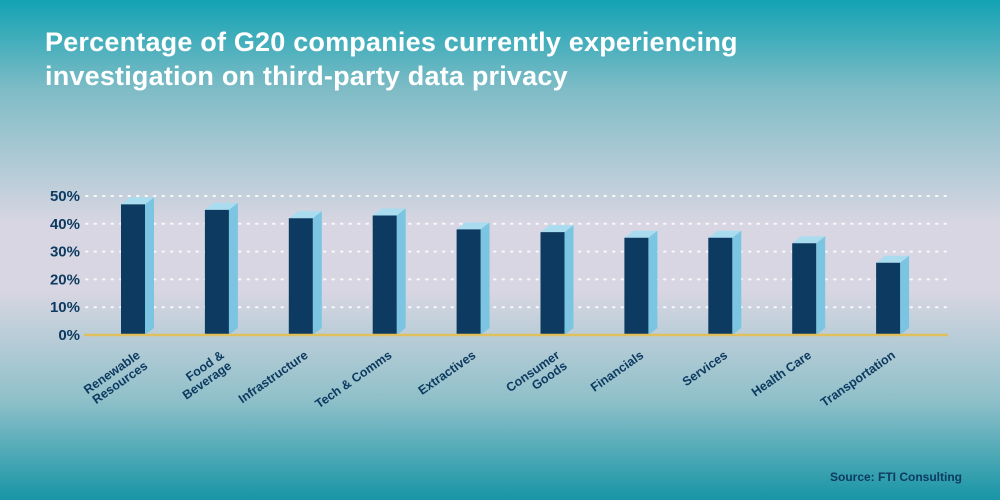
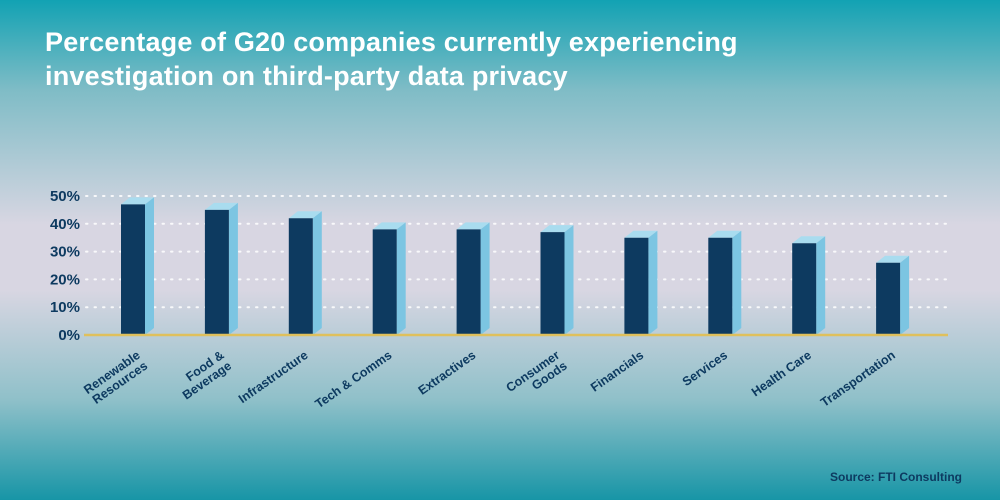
Tech & Comms: 43% -> 38%
